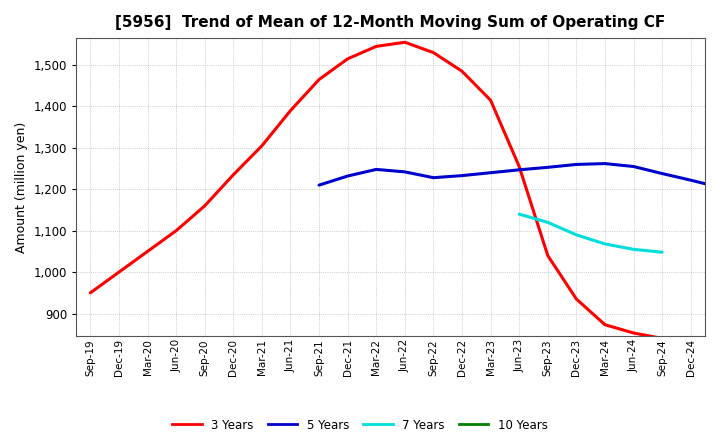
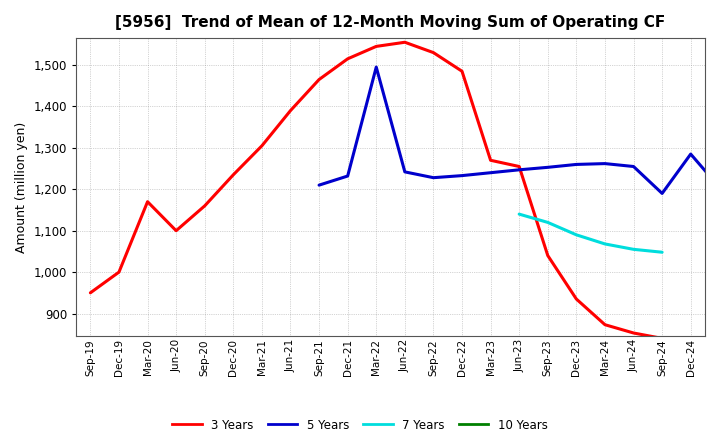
3 Years/Mar-20: 1,050 -> 1,170
5 Years/Mar-22: 1,248 -> 1,495
3 Years/Mar-23: 1,415 -> 1,270
5 Years/Sep-24: 1,238 -> 1,190
5 Years/Dec-24: 1,222 -> 1,285
